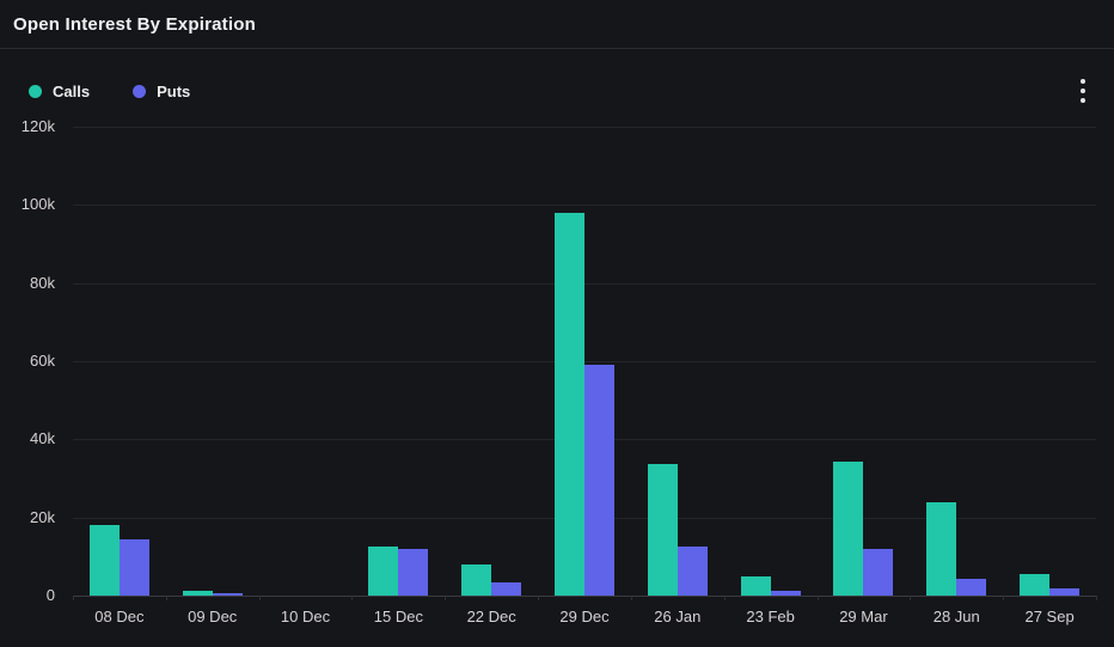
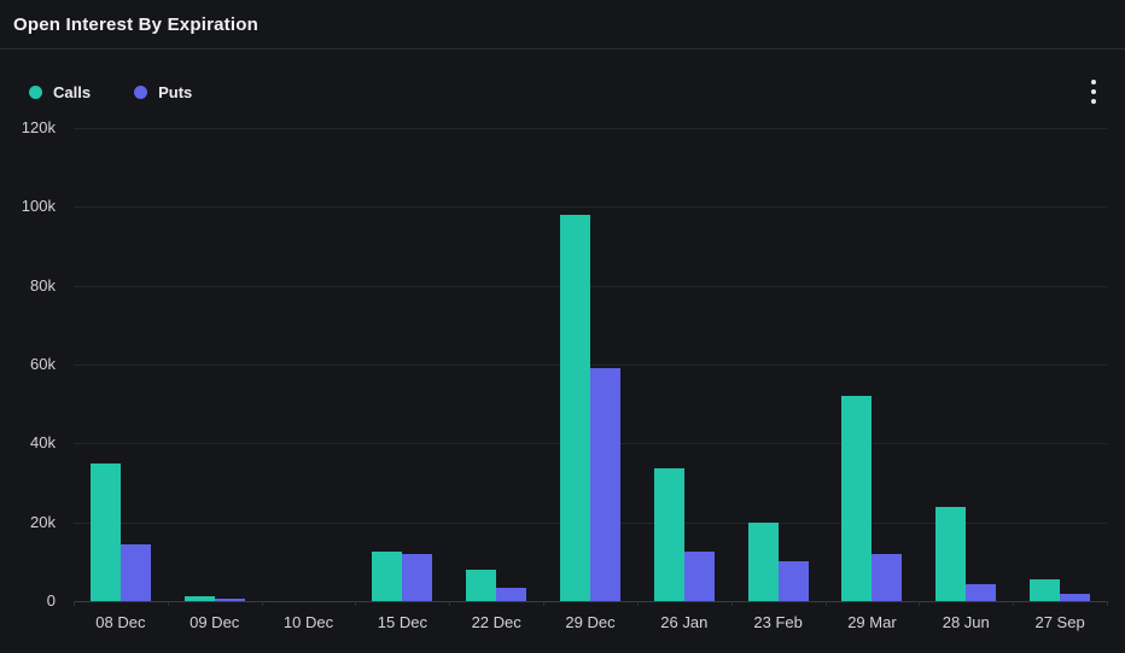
Calls/08 Dec: 18k -> 35k
Calls/23 Feb: 5k -> 20k
Puts/23 Feb: 1k -> 10k
Calls/29 Mar: 34k -> 52k
